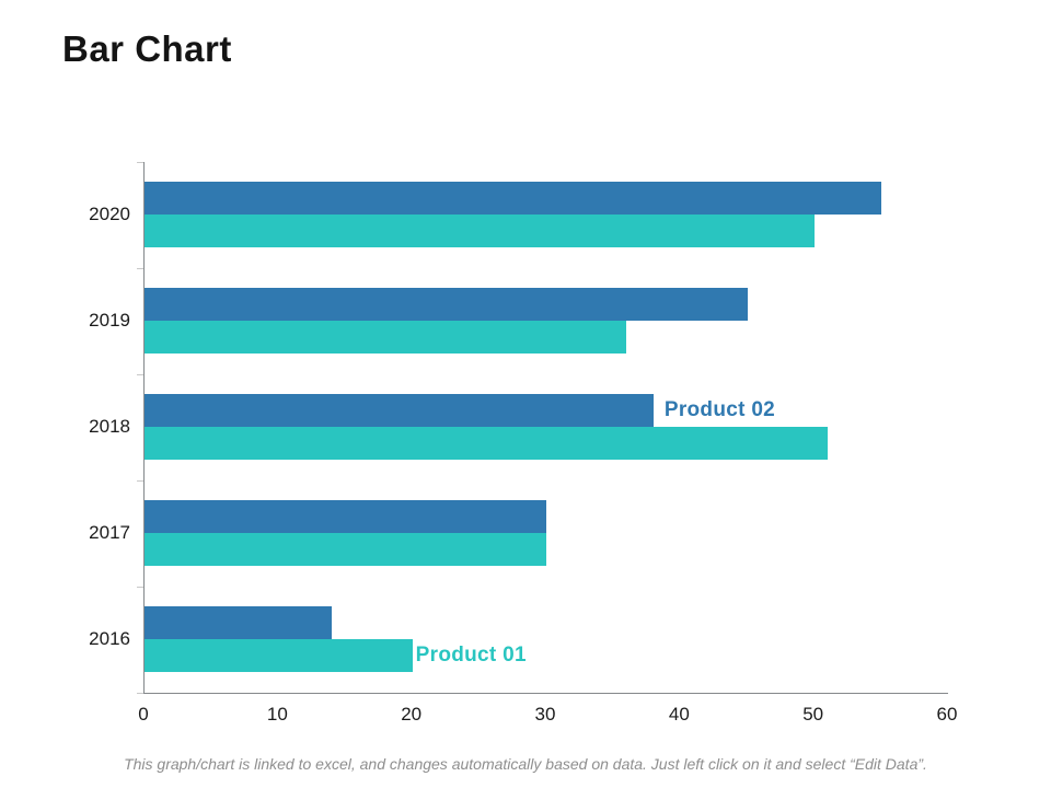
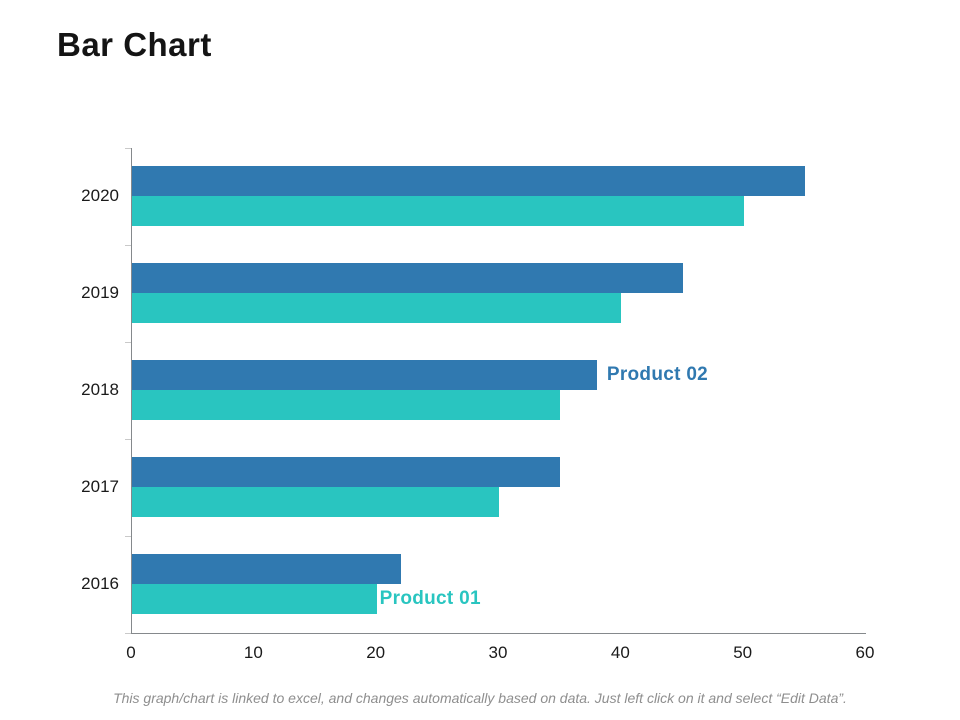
Product 01/2019: 36 -> 40
Product 01/2018: 51 -> 35
Product 02/2017: 30 -> 35
Product 02/2016: 14 -> 22
